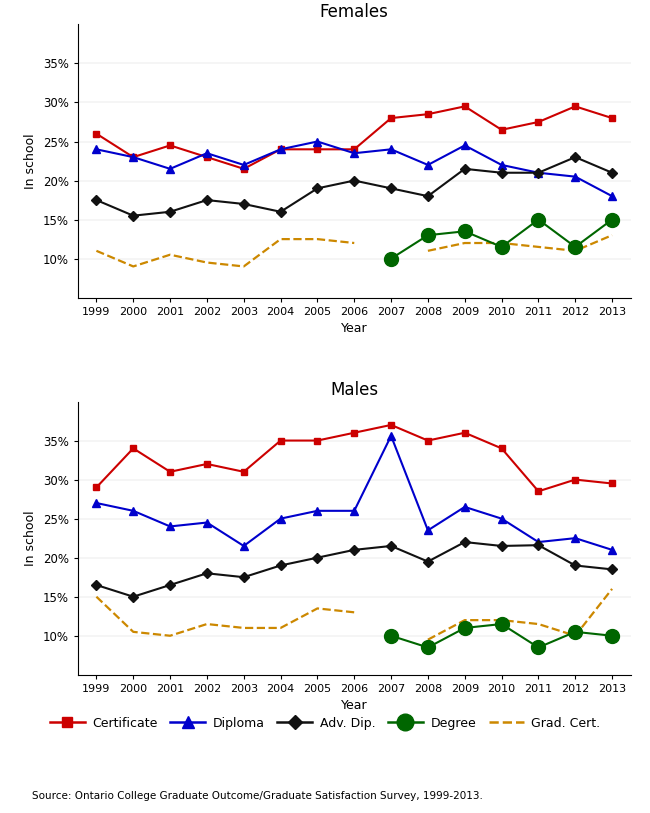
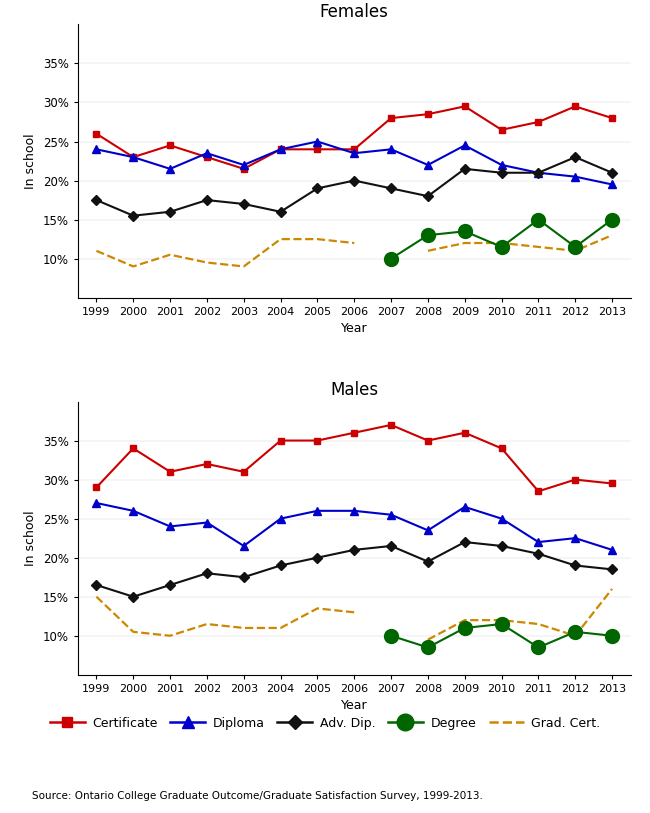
Females/Diploma/2013: 18.0% -> 19.5%
Males/Diploma/2007: 35.6% -> 25.5%
Males/Adv. Dip./2011: 21.6% -> 20.5%
